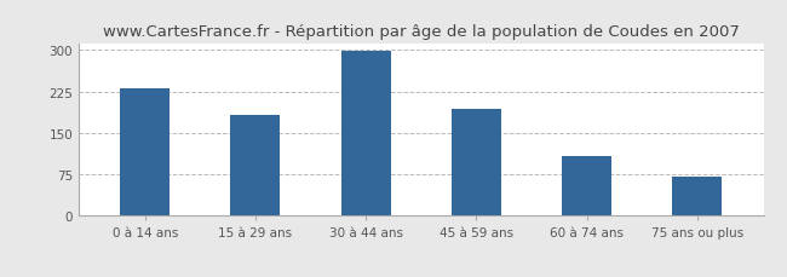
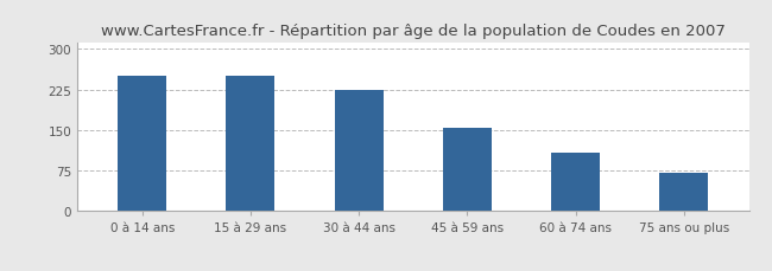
0 à 14 ans: 230 -> 250
15 à 29 ans: 183 -> 250
30 à 44 ans: 298 -> 225
45 à 59 ans: 193 -> 155
